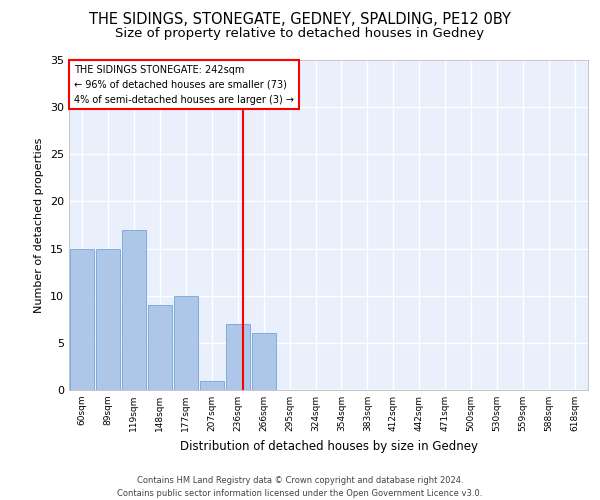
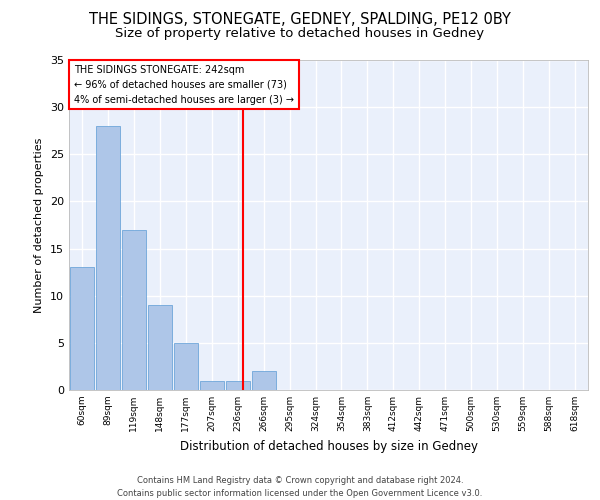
60sqm: 15 -> 13
89sqm: 15 -> 28
177sqm: 10 -> 5
236sqm: 7 -> 1
266sqm: 6 -> 2
